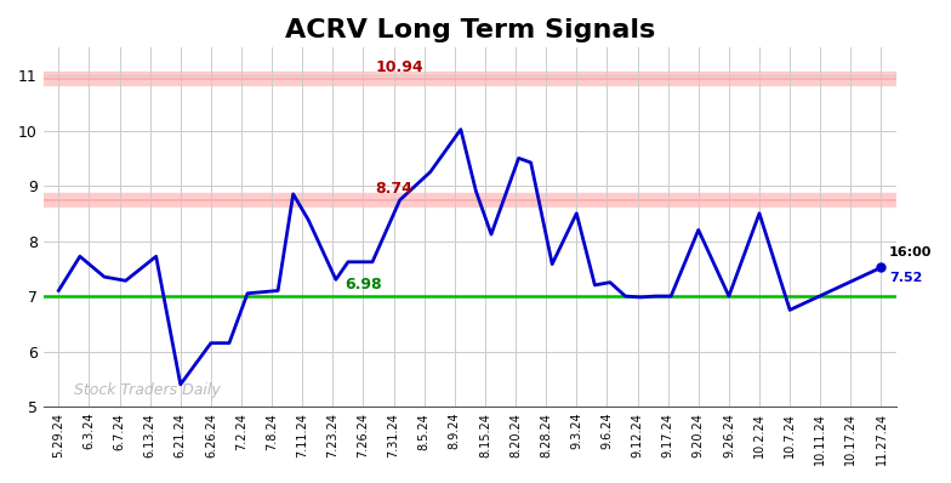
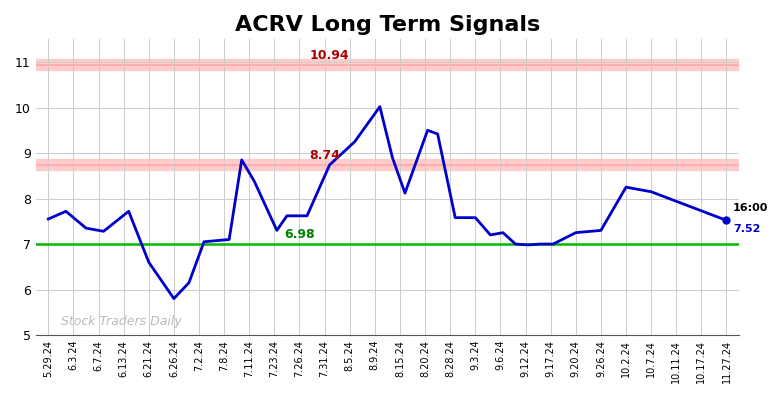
5.29.24: 7.10 -> 7.55
6.21.24: 5.40 -> 6.60
6.26.24: 6.15 -> 5.80
9.3.24: 8.50 -> 7.58
9.20.24: 8.20 -> 7.25
9.26.24: 7.00 -> 7.30
10.2.24: 8.50 -> 8.25
10.7.24: 6.75 -> 8.15
